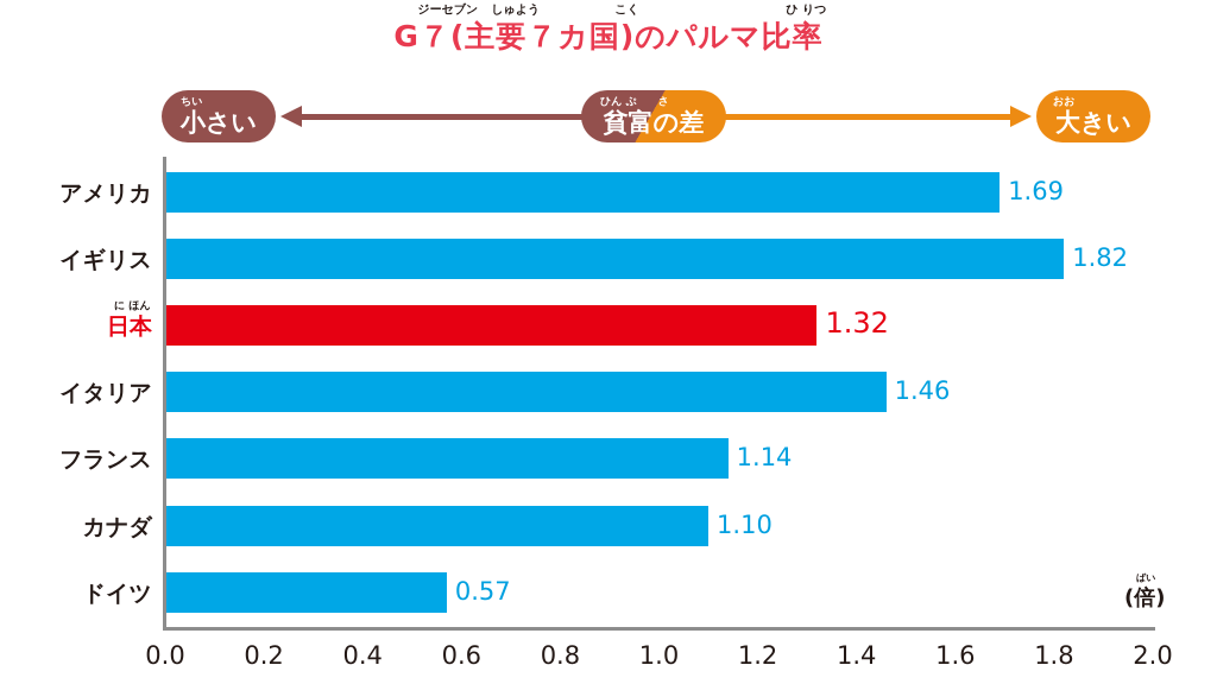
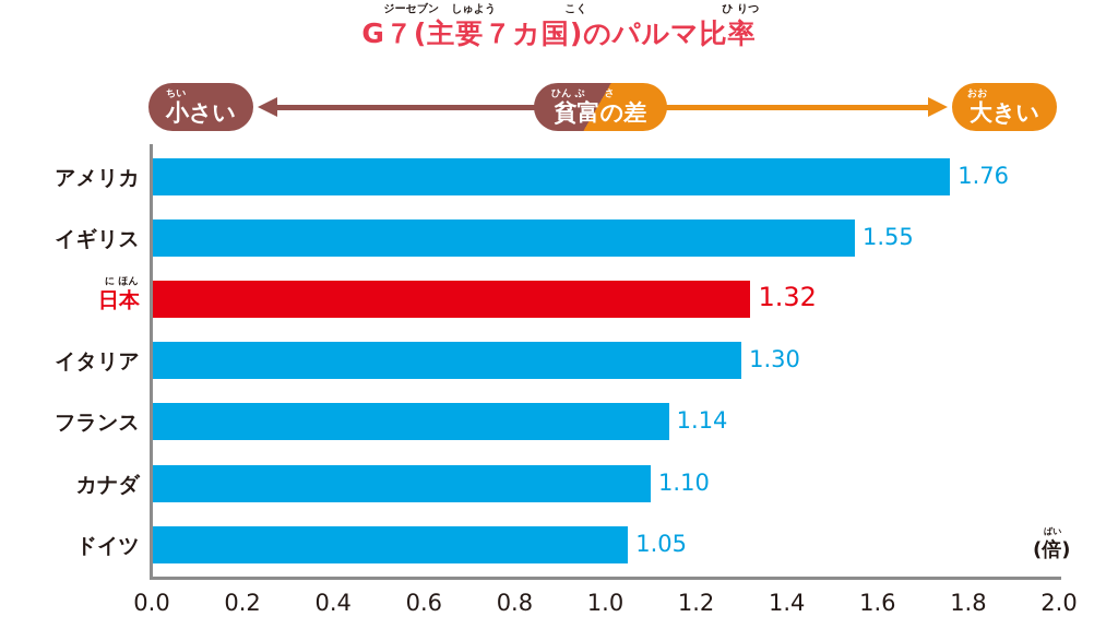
アメリカ: 1.69 -> 1.76
イギリス: 1.82 -> 1.55
イタリア: 1.46 -> 1.30
ドイツ: 0.57 -> 1.05
